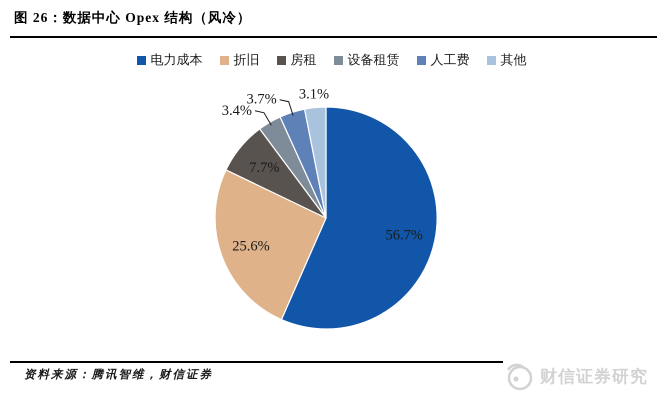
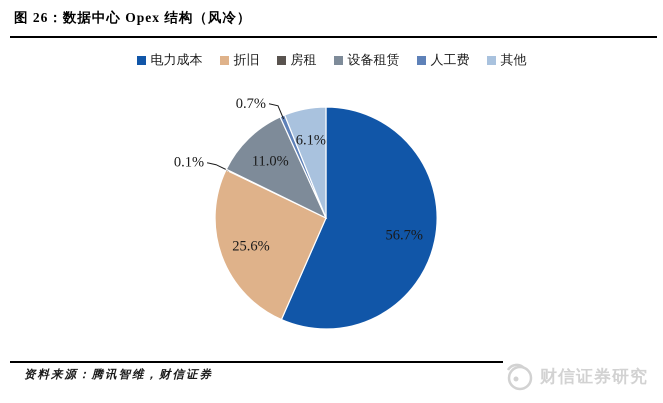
房租: 7.7% -> 0.1%
设备租赁: 3.4% -> 11.0%
人工费: 3.7% -> 0.7%
其他: 3.1% -> 6.1%
